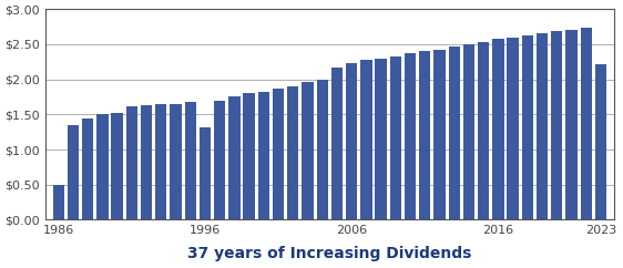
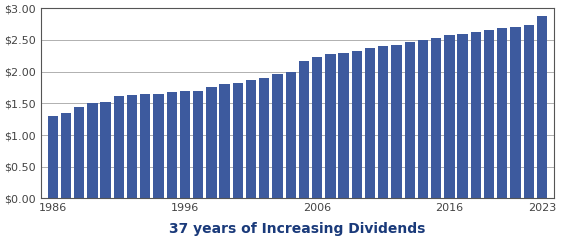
1986: $0.50 -> $1.30
1996: $1.32 -> $1.69
2023: $2.22 -> $2.87
